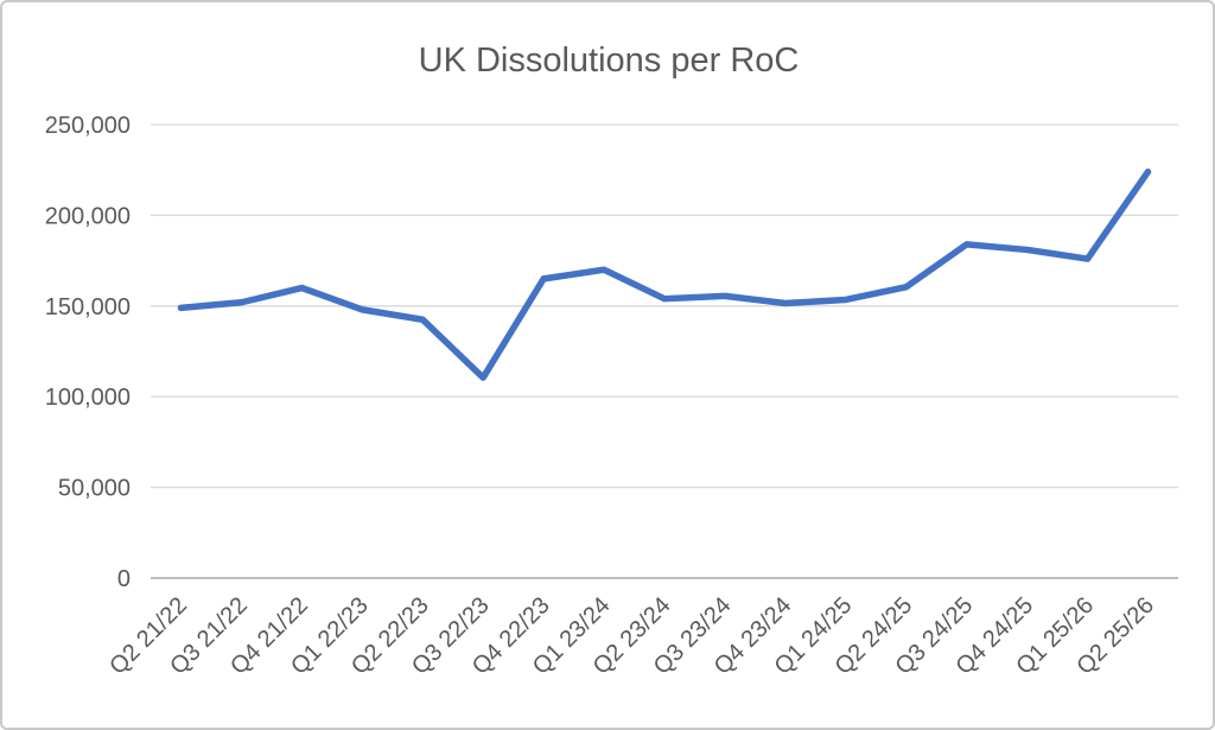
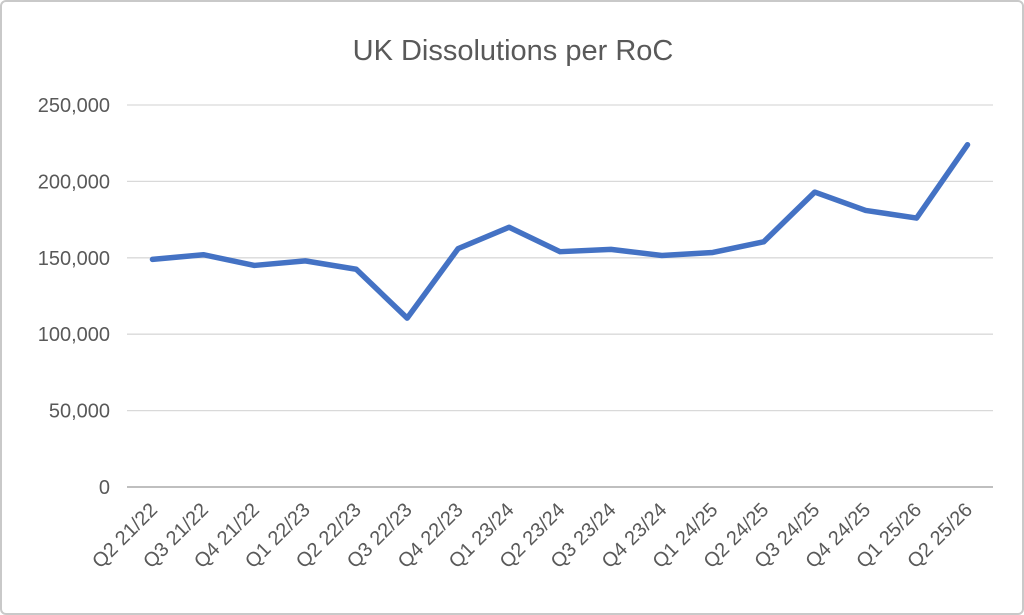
Q4 21/22: 160000 -> 145000
Q4 22/23: 165000 -> 156000
Q3 24/25: 184000 -> 193000
